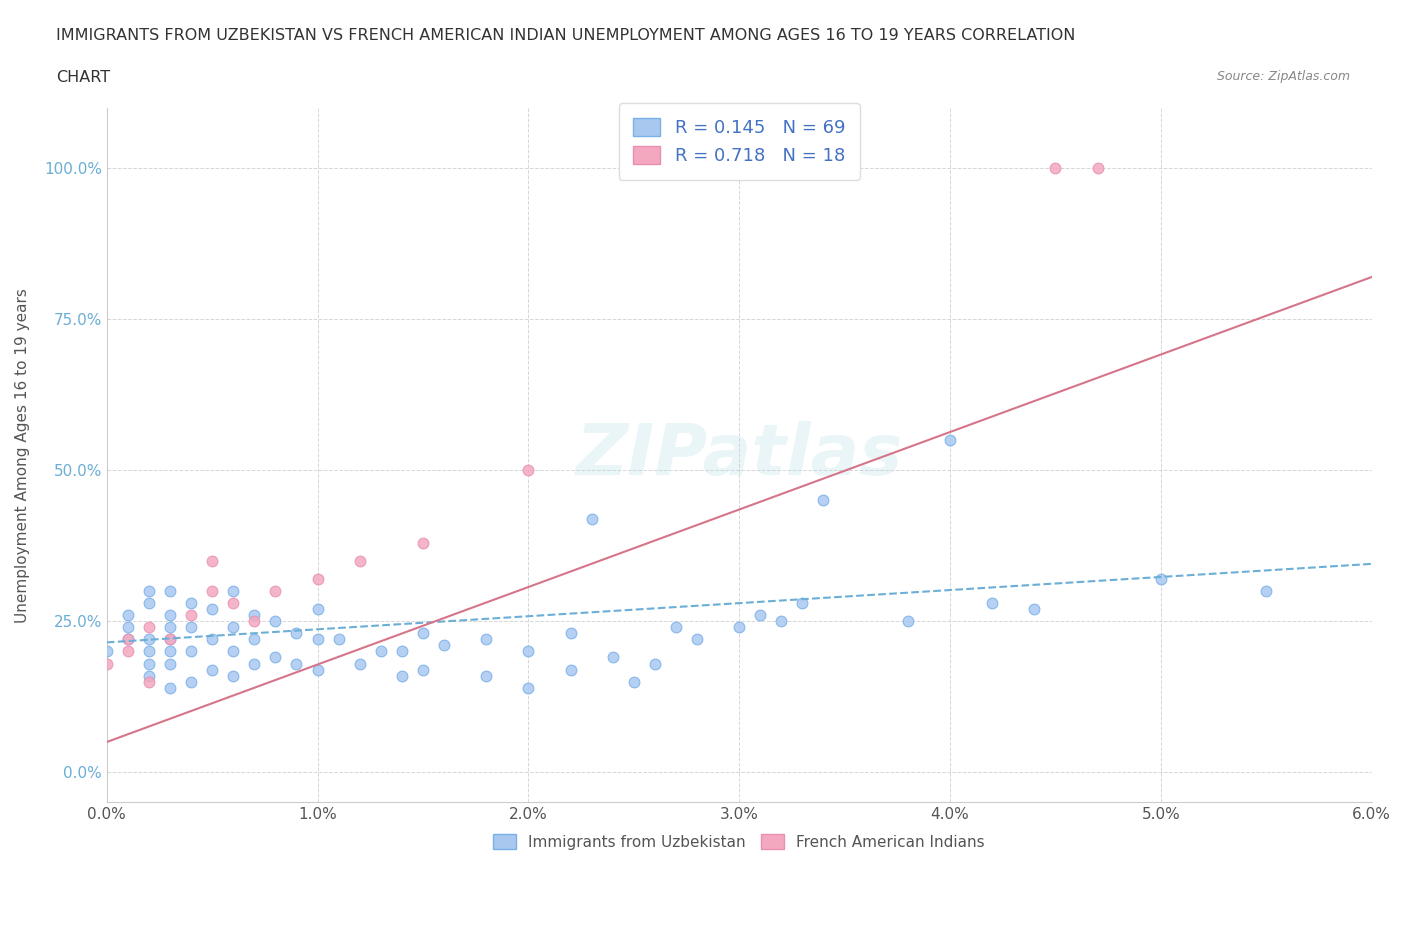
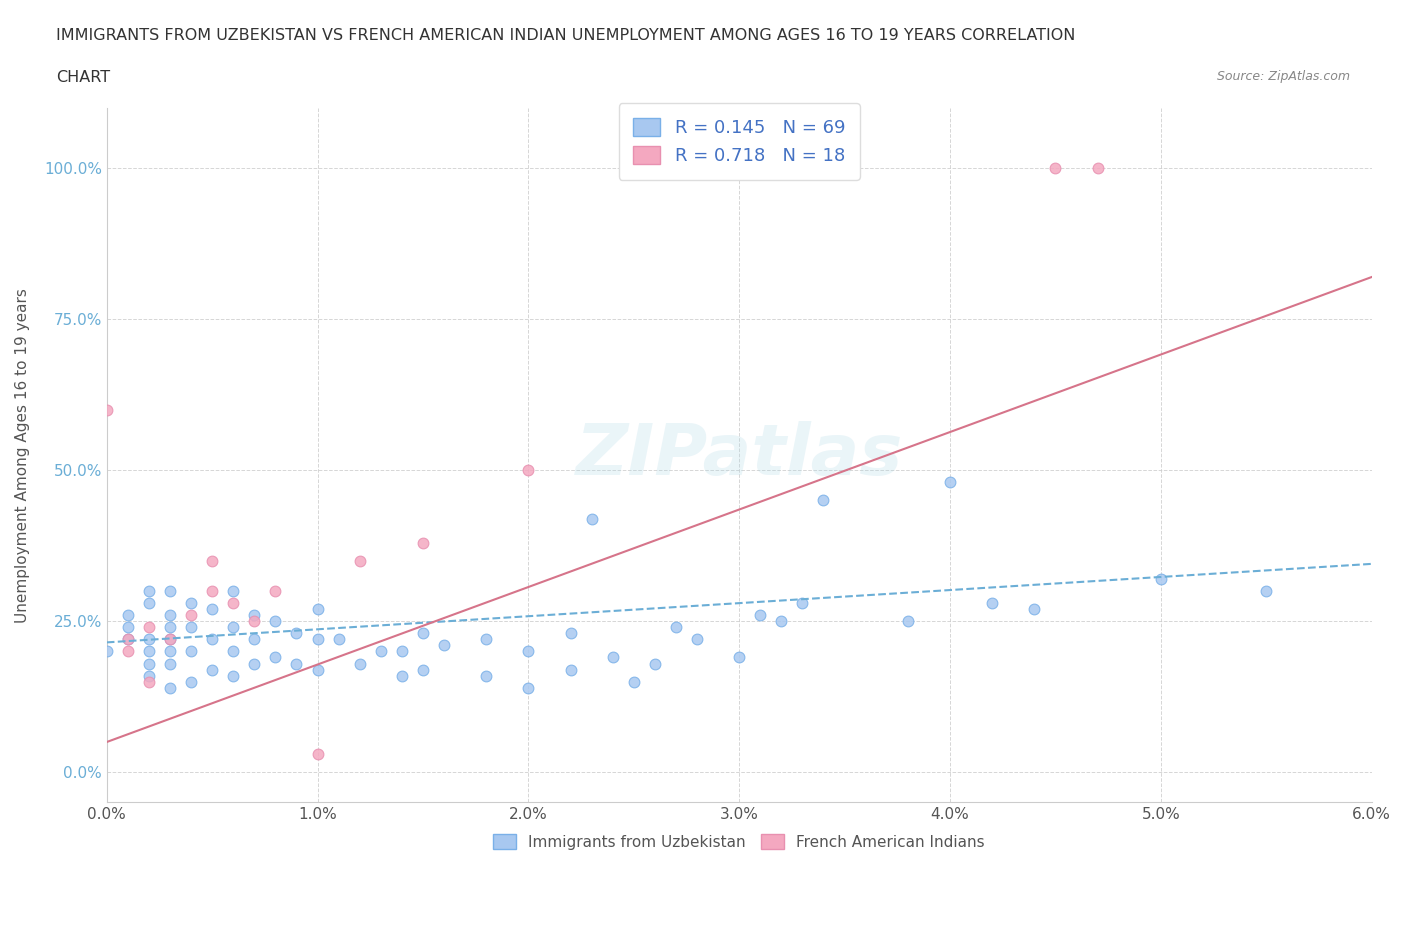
French American Indians/0.0%: 18% -> 60%
French American Indians/1.0%: 32% -> 3%
Immigrants from Uzbekistan/3.0%: 24% -> 19%
Immigrants from Uzbekistan/4.0%: 55% -> 48%
